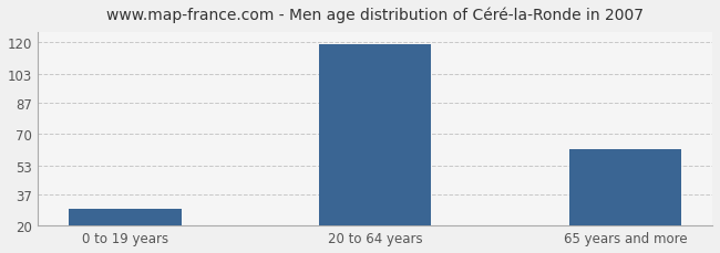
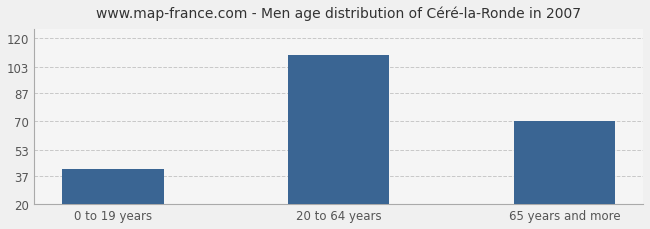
0 to 19 years: 29 -> 41
20 to 64 years: 119 -> 110
65 years and more: 62 -> 70
